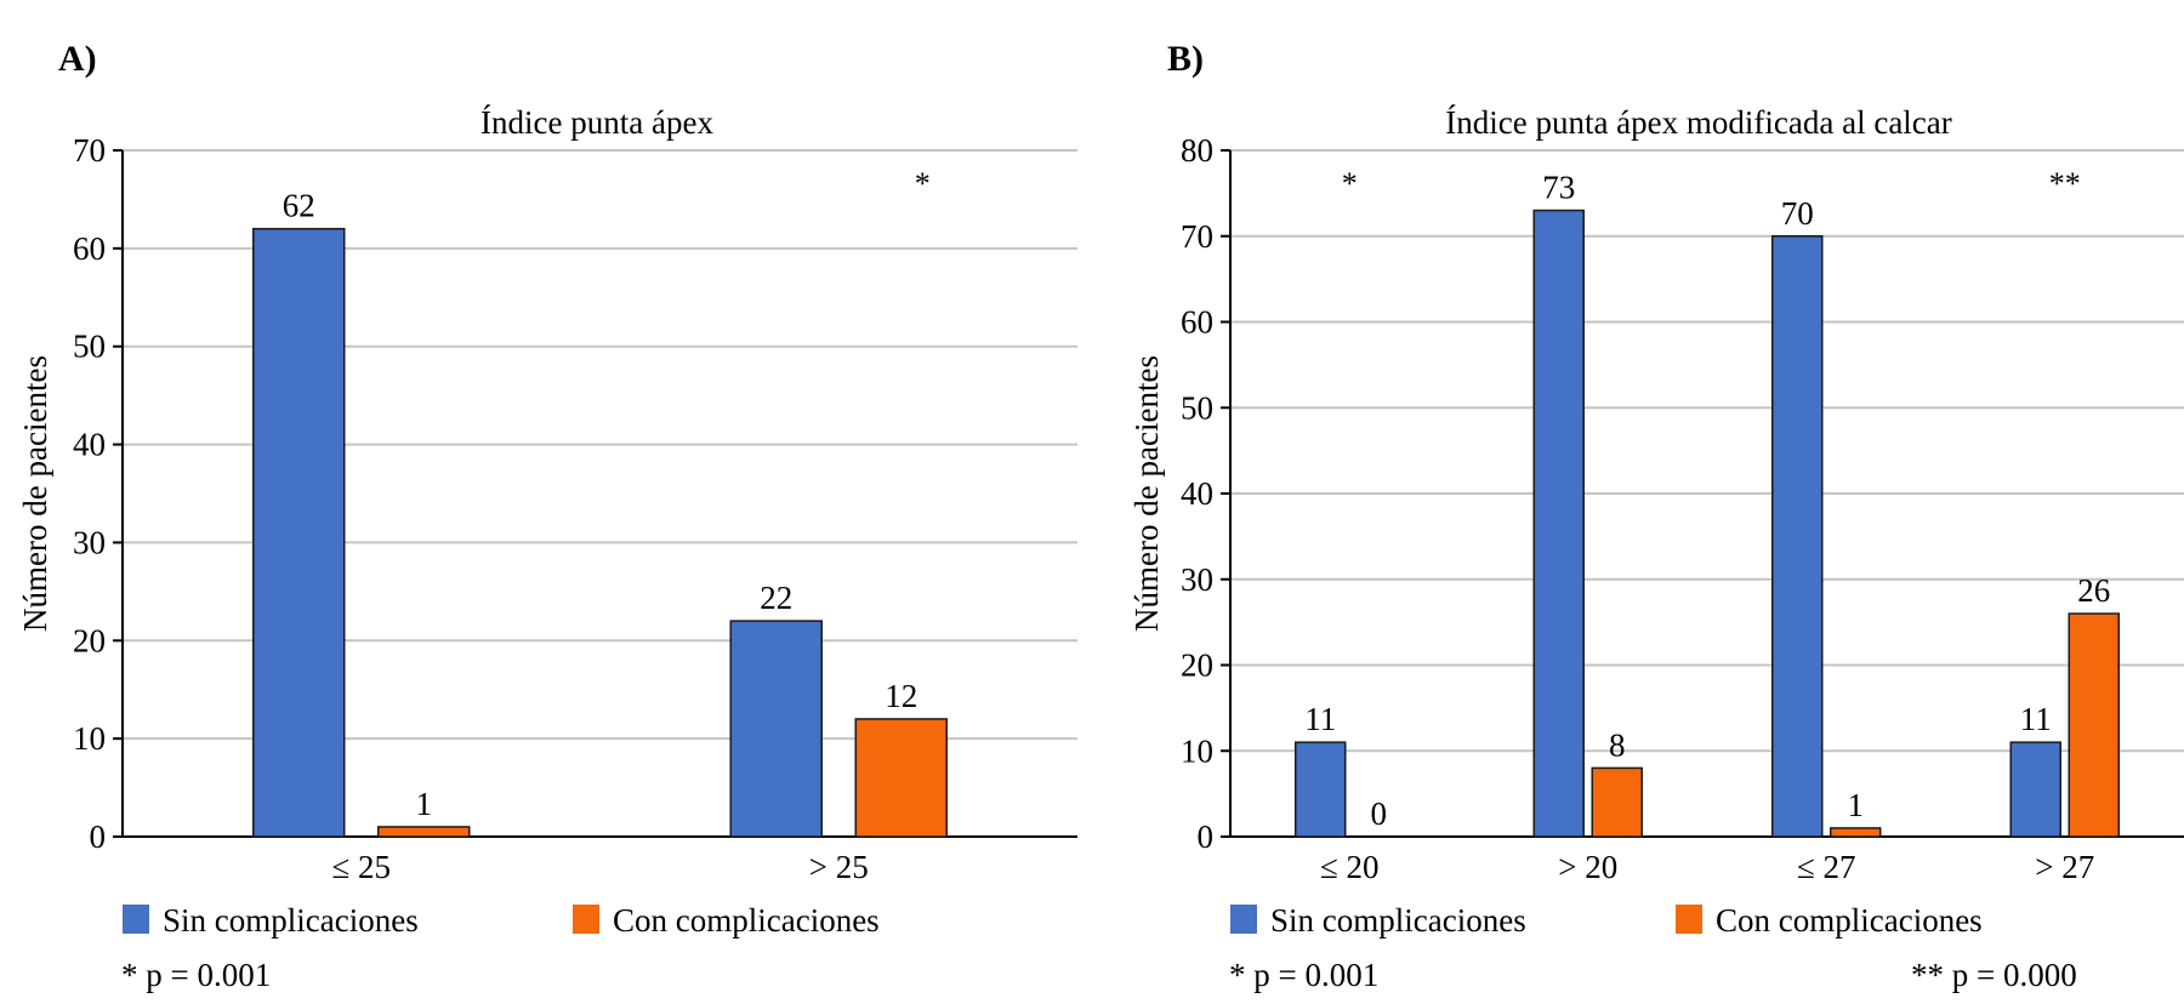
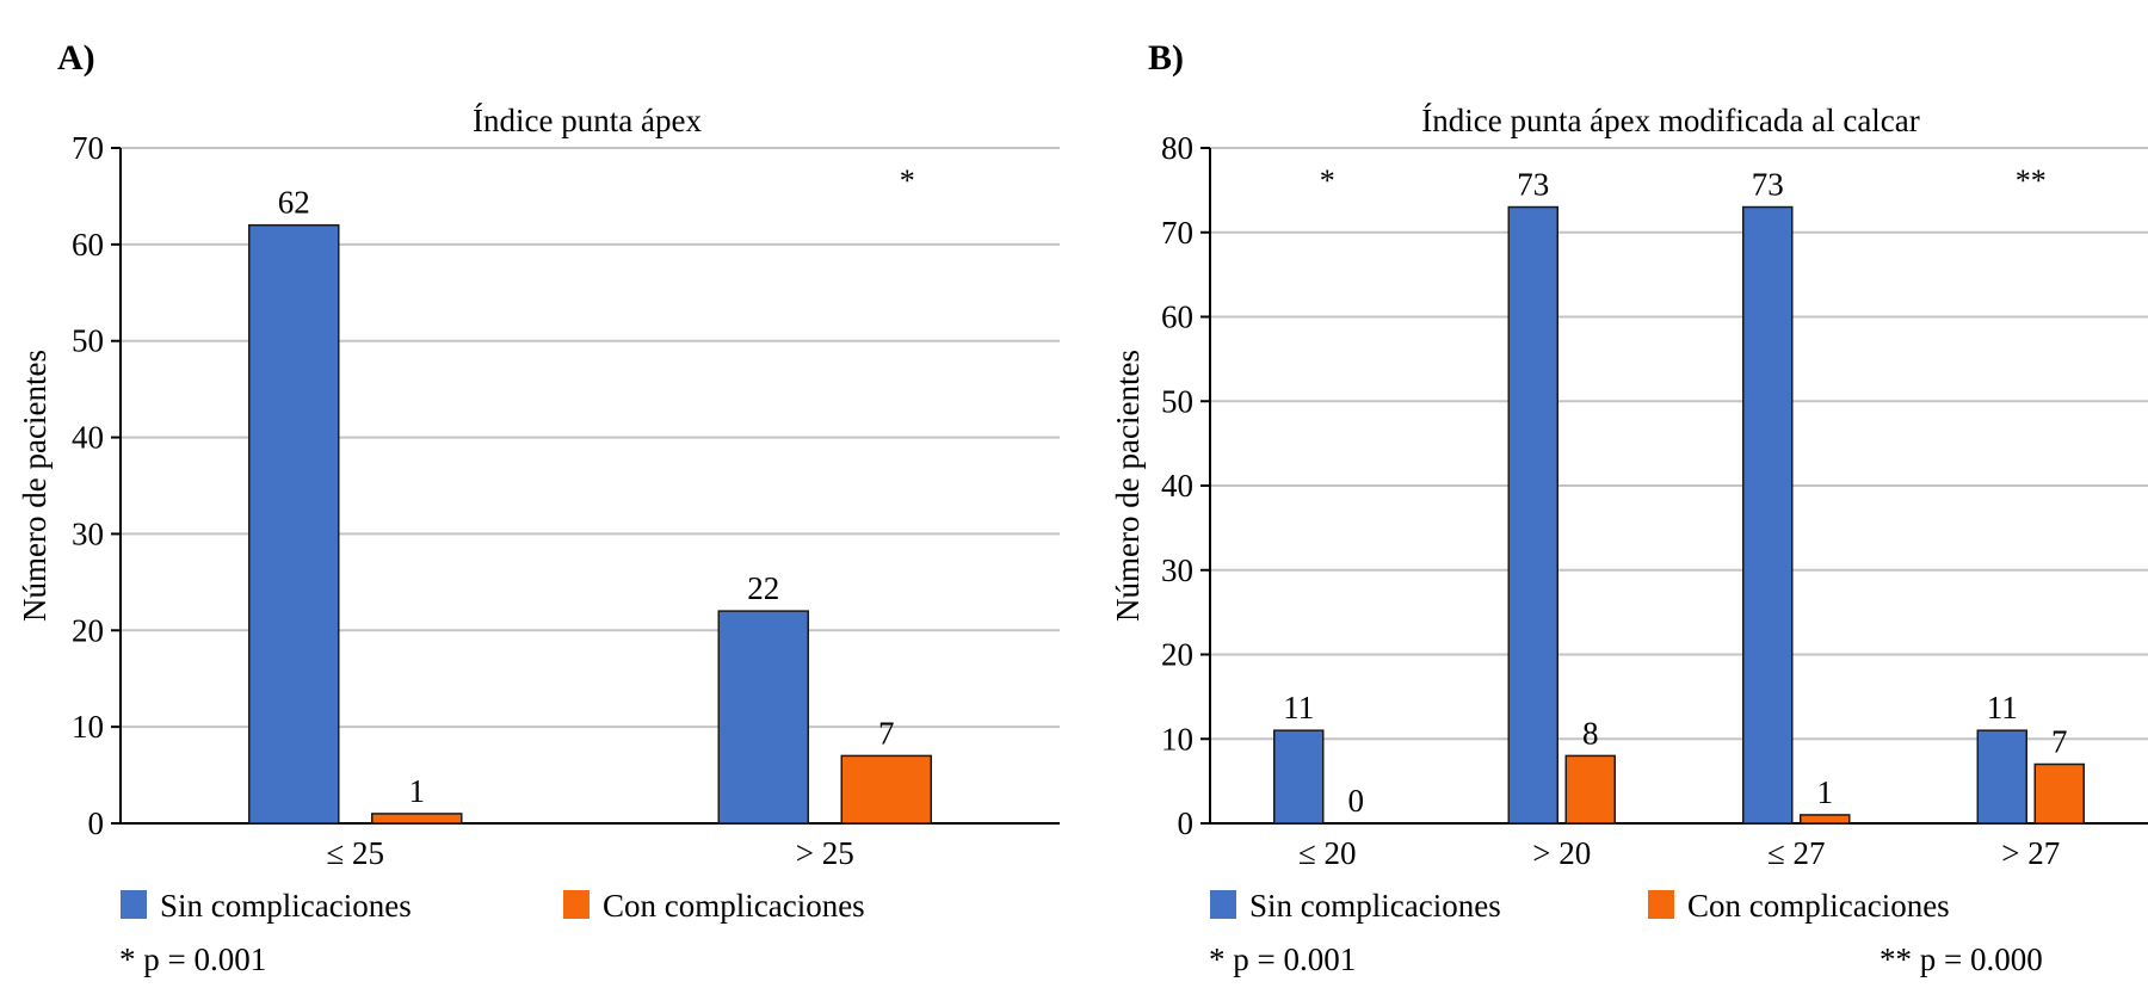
Índice punta ápex/Con complicaciones/> 25: 12 -> 7
Índice punta ápex modificada al calcar/Sin complicaciones/≤ 27: 70 -> 73
Índice punta ápex modificada al calcar/Con complicaciones/> 27: 26 -> 7
